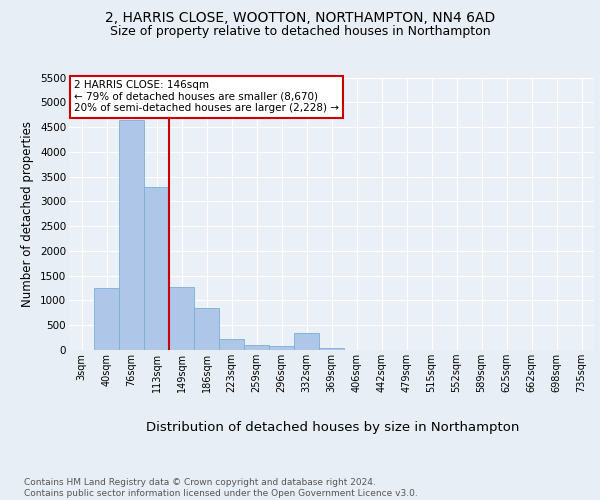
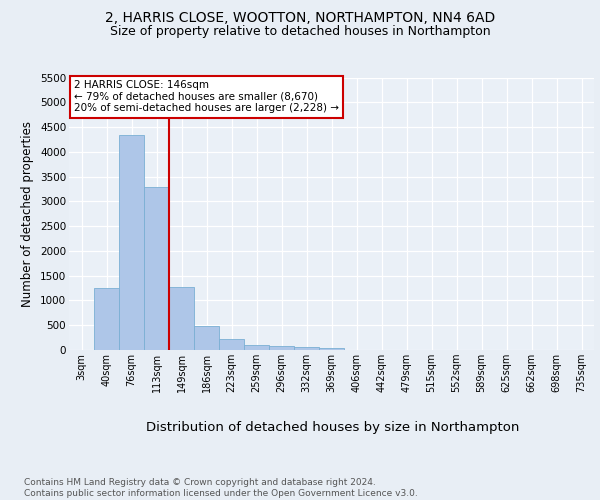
76sqm: 4650 -> 4340
186sqm: 850 -> 490
332sqm: 350 -> 60
